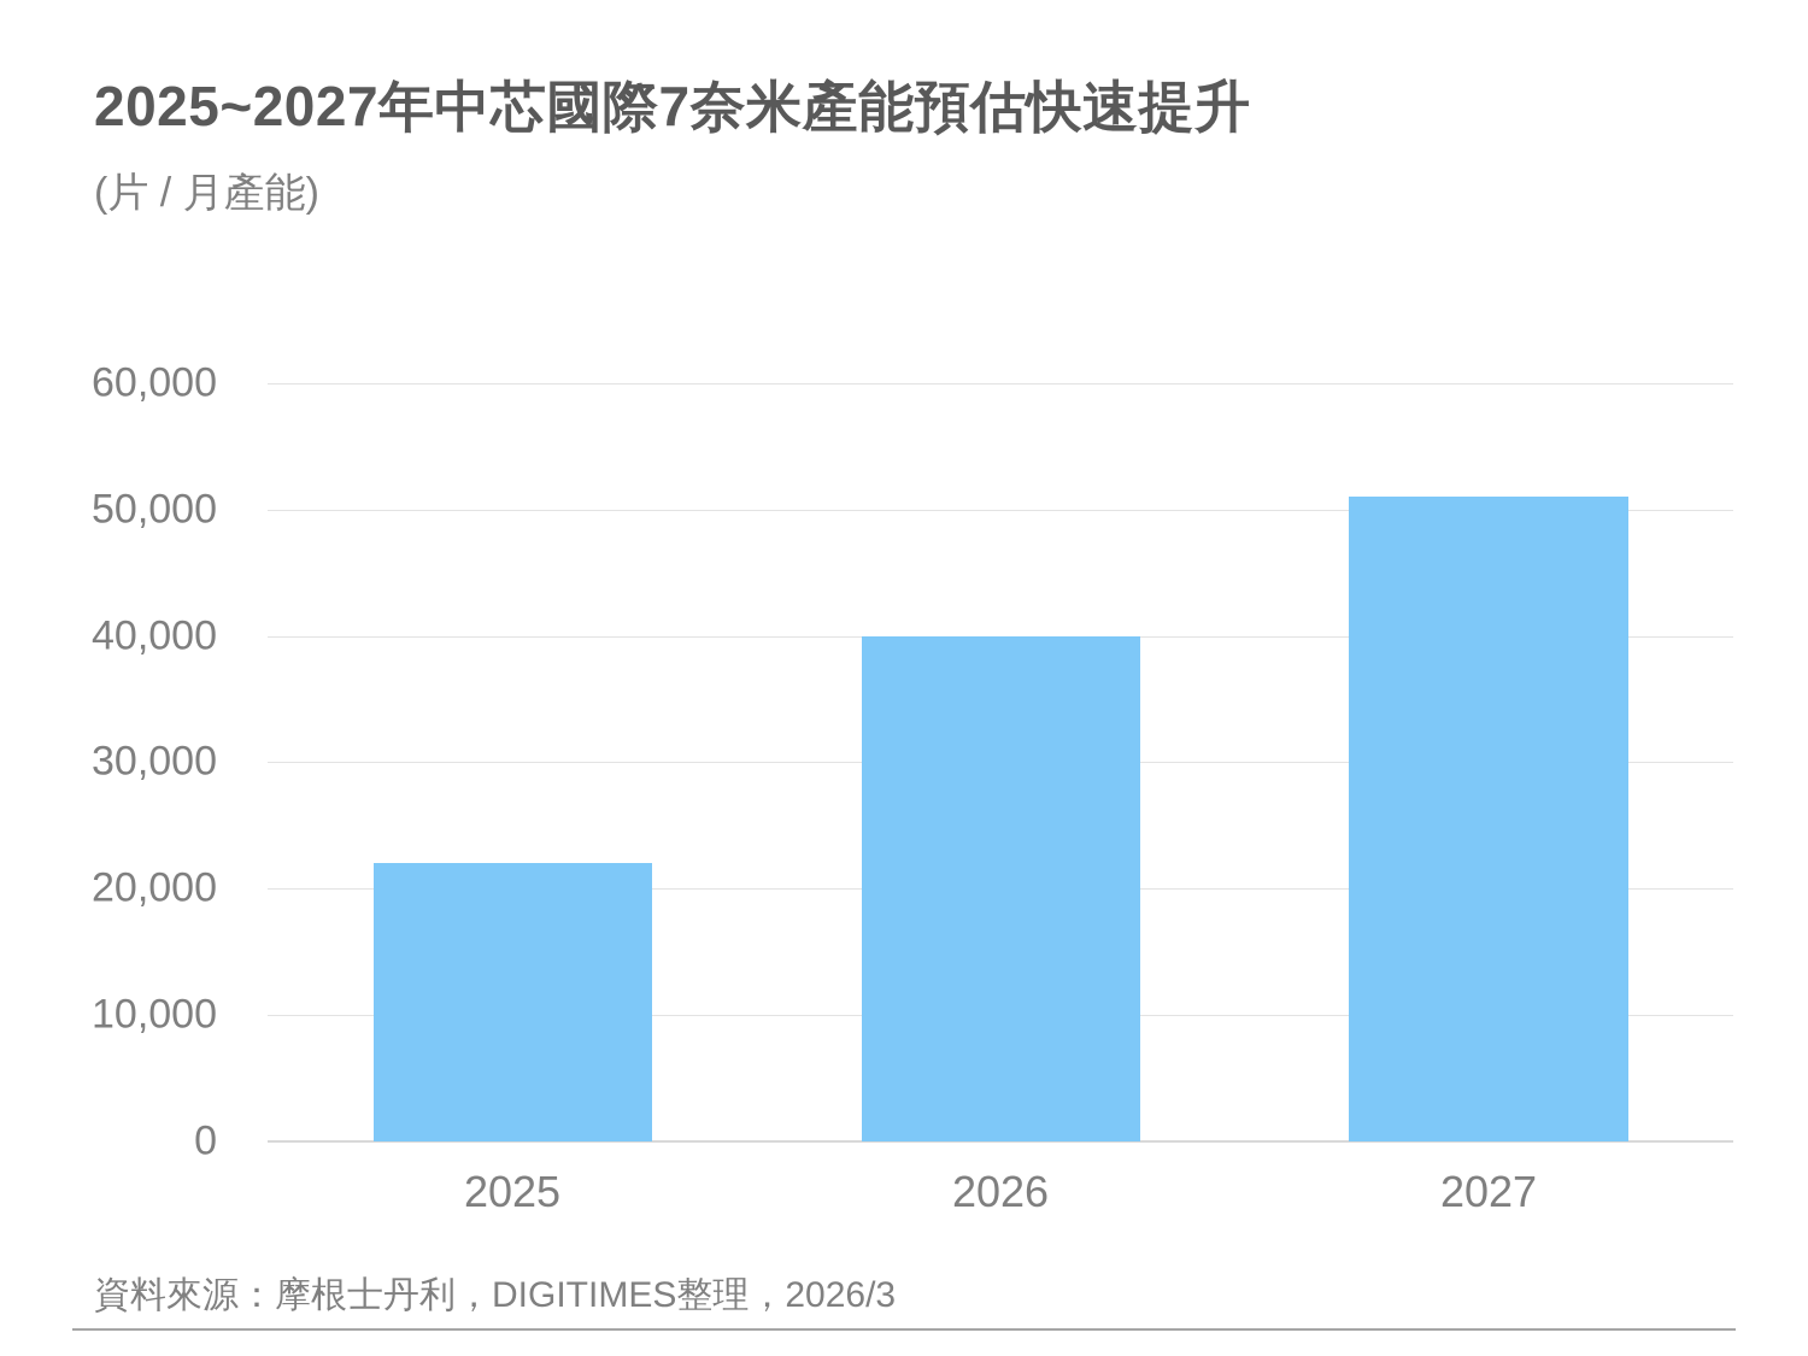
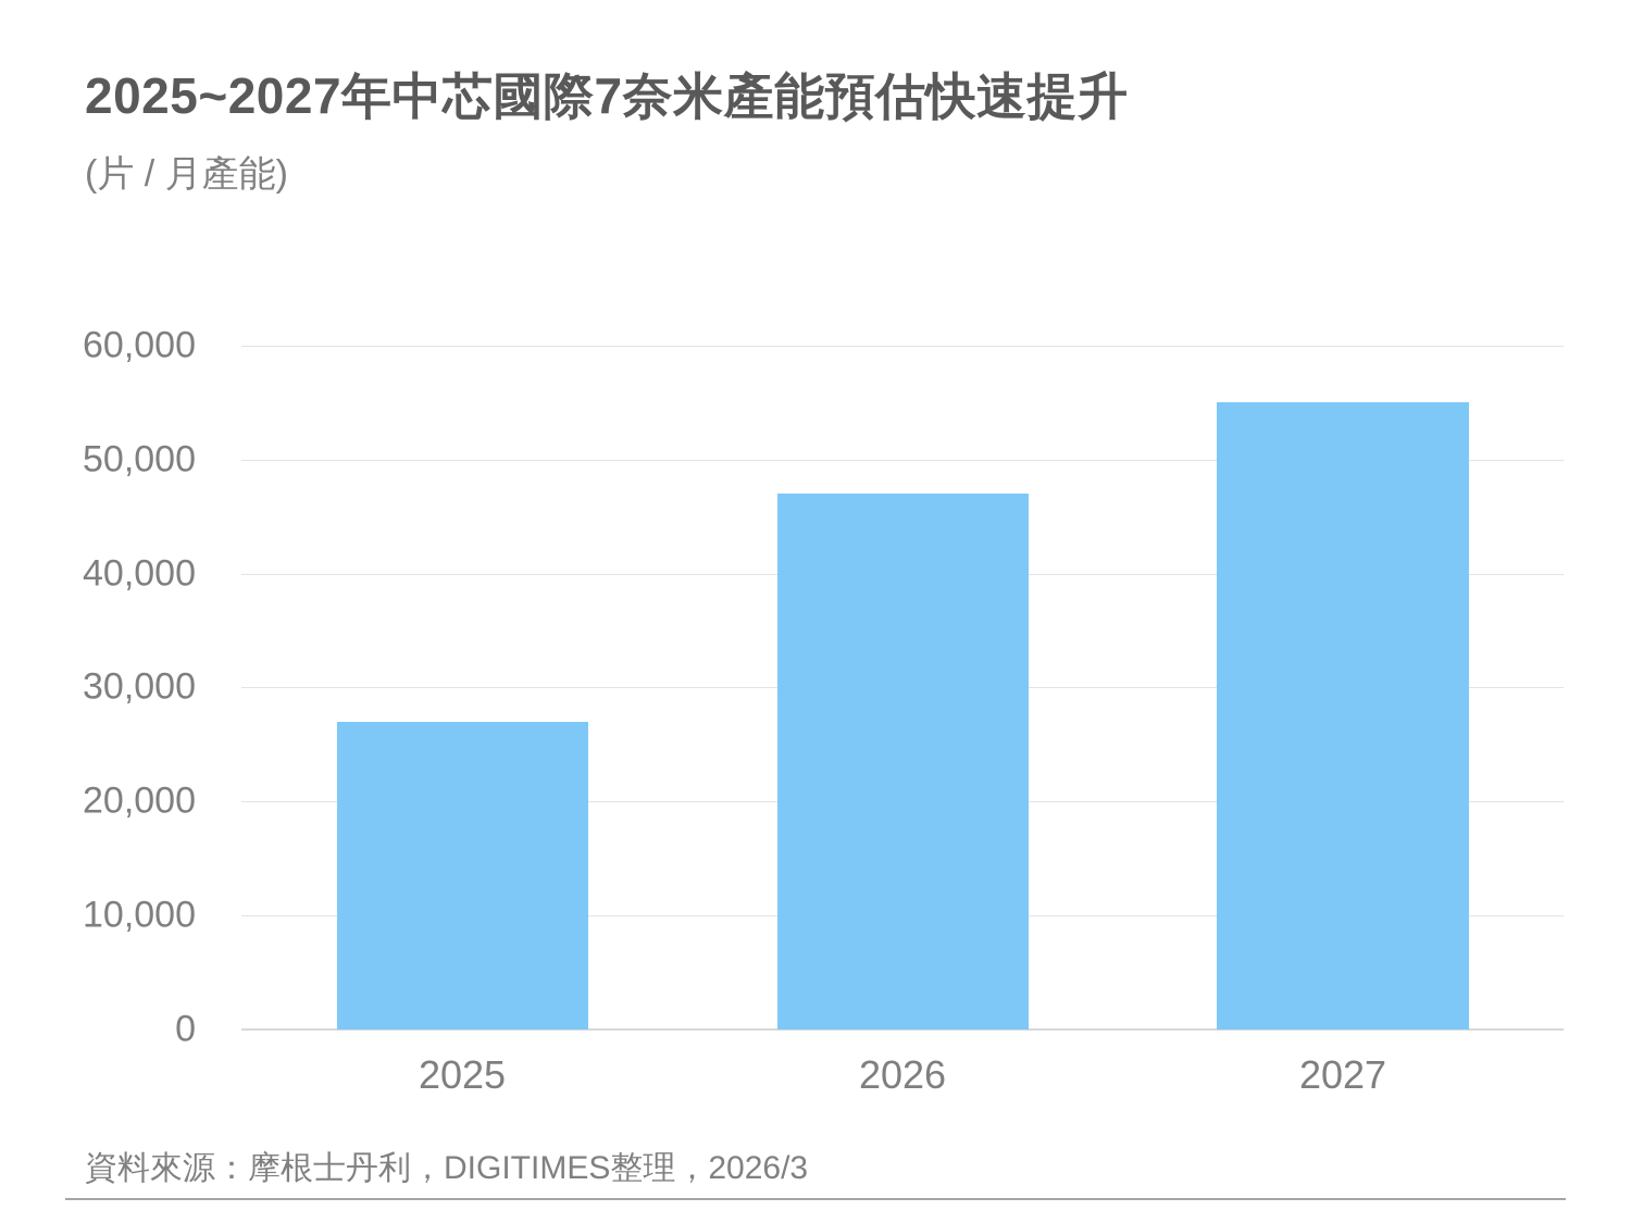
2025: 22000 -> 27000
2026: 40000 -> 47000
2027: 51000 -> 55000
